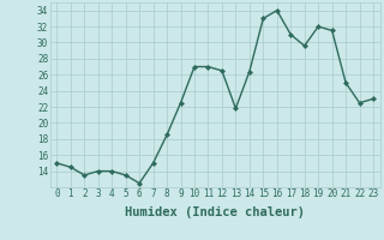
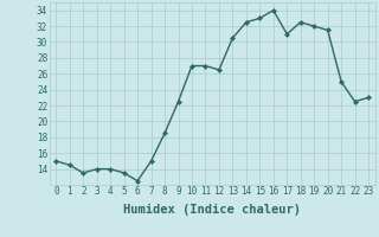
13: 21.8 -> 30.5
14: 26.4 -> 32.5
18: 29.6 -> 32.5
